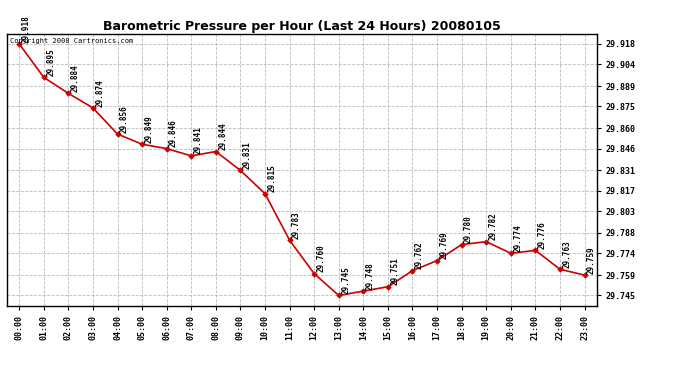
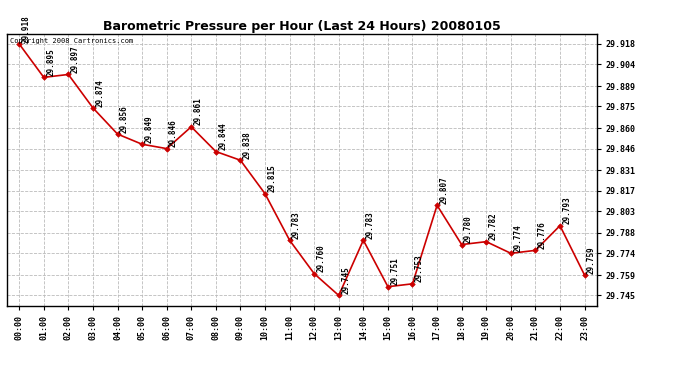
02:00: 29.884 -> 29.897
07:00: 29.841 -> 29.861
09:00: 29.831 -> 29.838
14:00: 29.748 -> 29.783
16:00: 29.762 -> 29.753
17:00: 29.769 -> 29.807
22:00: 29.763 -> 29.793
